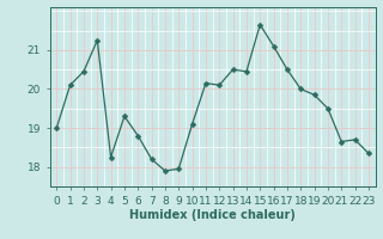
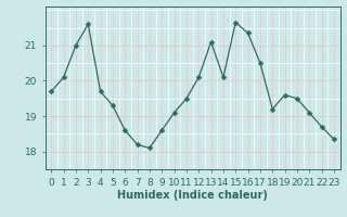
0: 19.00 -> 19.70
2: 20.45 -> 21.00
3: 21.25 -> 21.60
4: 18.25 -> 19.70
6: 18.80 -> 18.60
8: 17.90 -> 18.10
9: 17.95 -> 18.60
11: 20.15 -> 19.50
13: 20.50 -> 21.10
14: 20.45 -> 20.10
16: 21.10 -> 21.35
18: 20.00 -> 19.20
19: 19.85 -> 19.60
21: 18.65 -> 19.10
